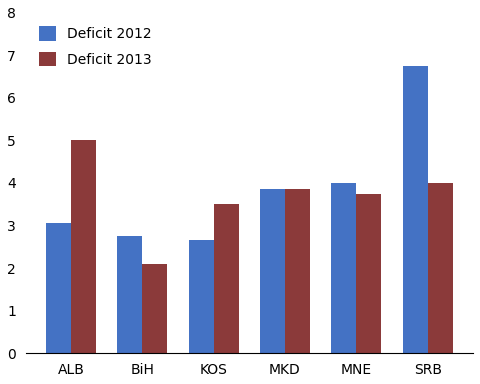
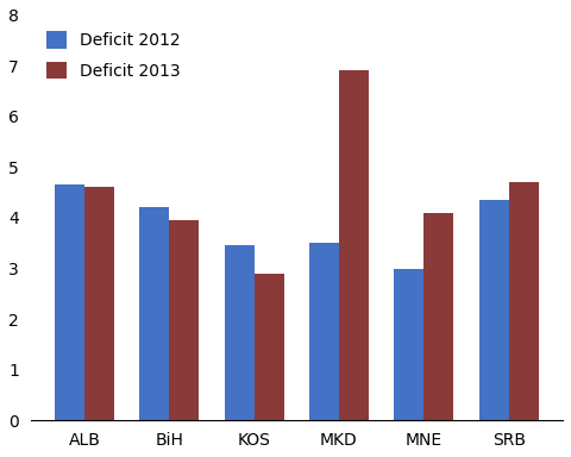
Deficit 2012/ALB: 3.05 -> 4.65
Deficit 2013/ALB: 5.00 -> 4.60
Deficit 2012/BiH: 2.75 -> 4.20
Deficit 2013/BiH: 2.10 -> 3.95
Deficit 2012/KOS: 2.65 -> 3.45
Deficit 2013/KOS: 3.50 -> 2.90
Deficit 2012/MKD: 3.85 -> 3.50
Deficit 2013/MKD: 3.85 -> 6.90
Deficit 2012/MNE: 4.00 -> 3.00
Deficit 2013/MNE: 3.75 -> 4.10
Deficit 2012/SRB: 6.75 -> 4.35
Deficit 2013/SRB: 4.00 -> 4.70
